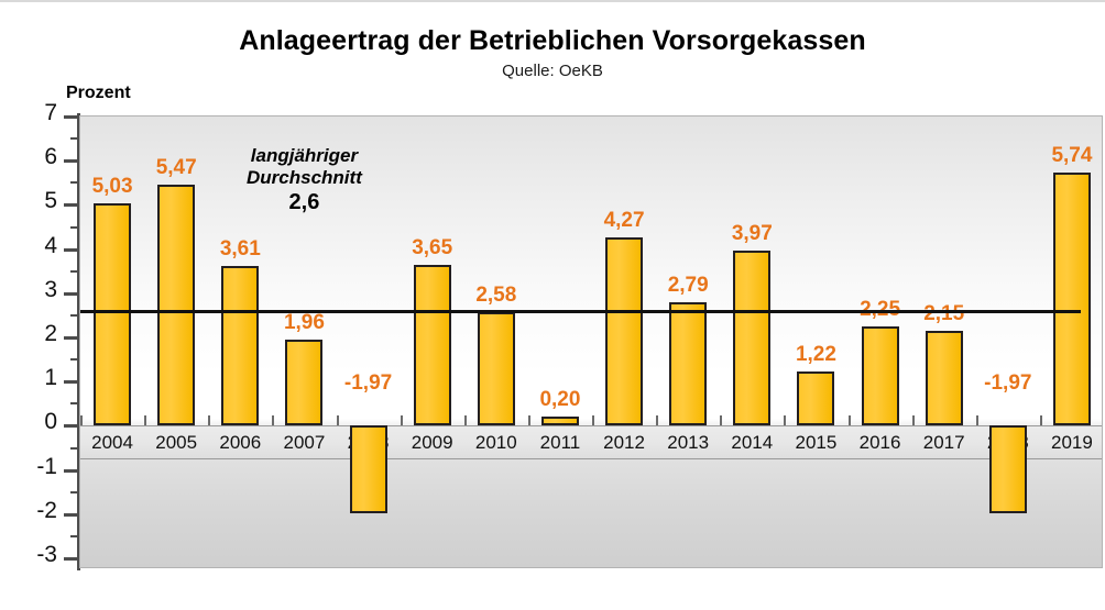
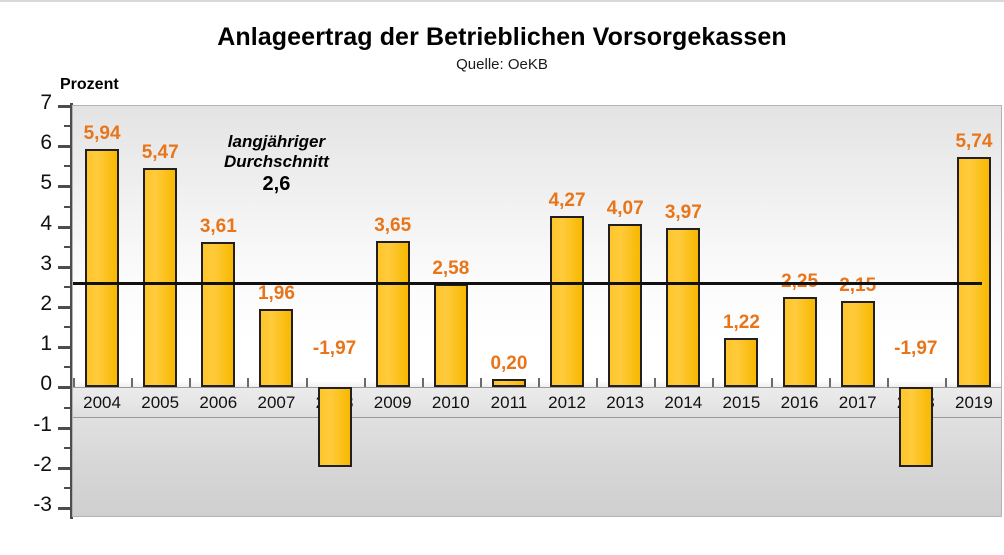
2004: 5,03 -> 5,94
2013: 2,79 -> 4,07
